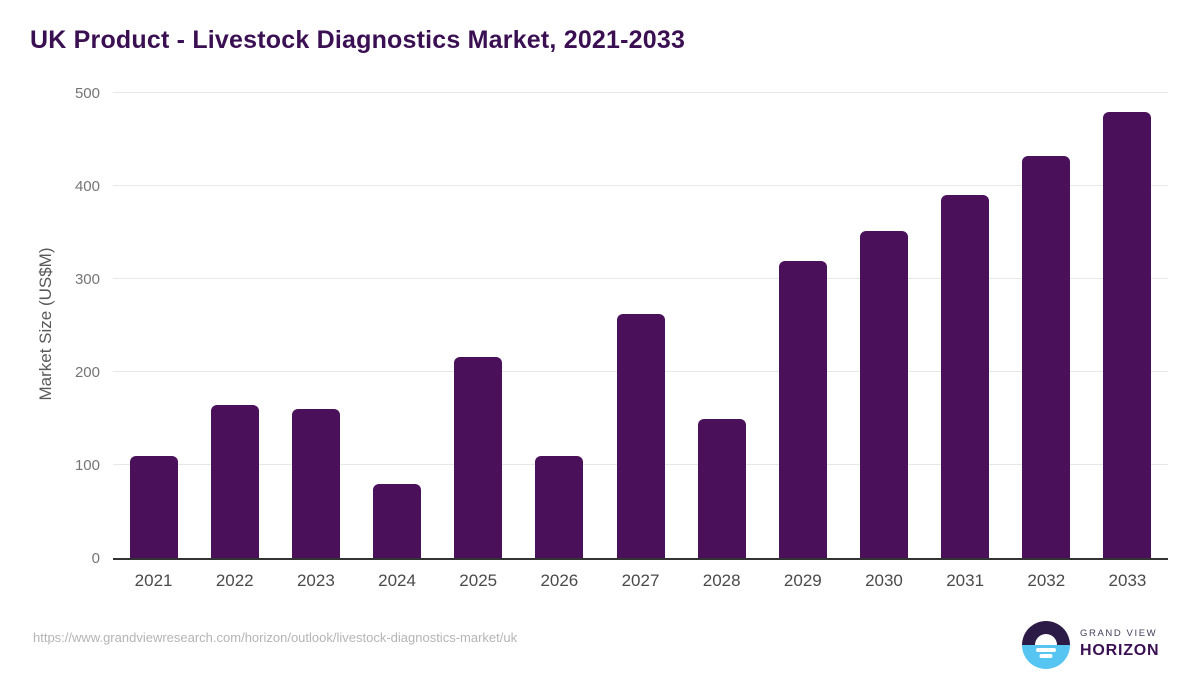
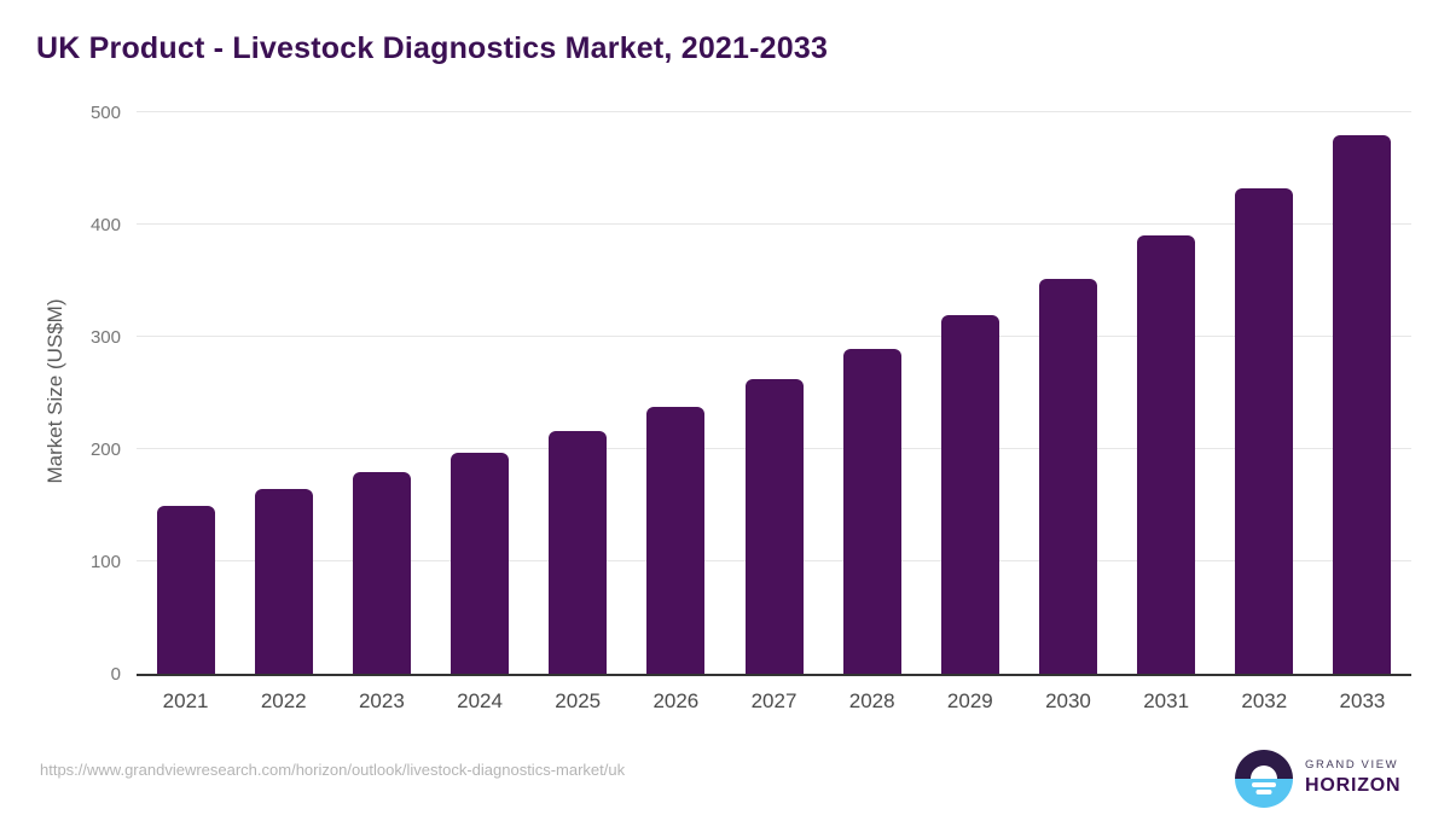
2021: 110 -> 150
2023: 160 -> 180
2024: 80 -> 200
2026: 110 -> 240
2028: 150 -> 290
